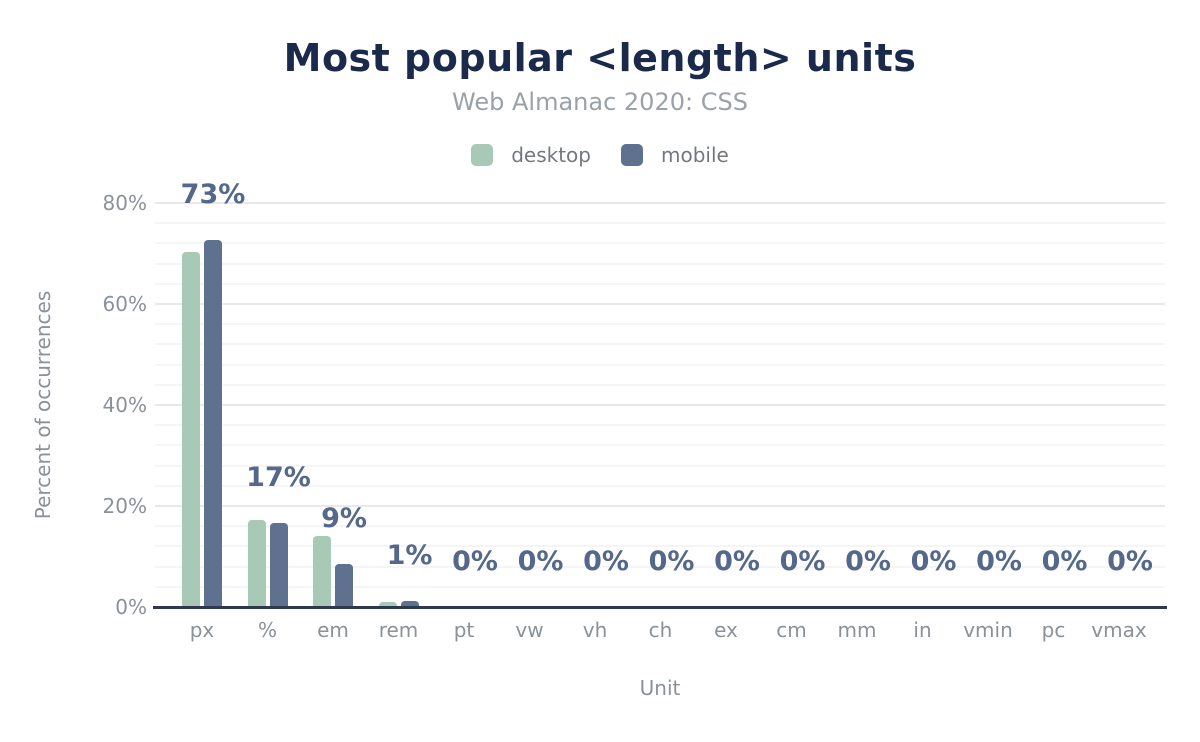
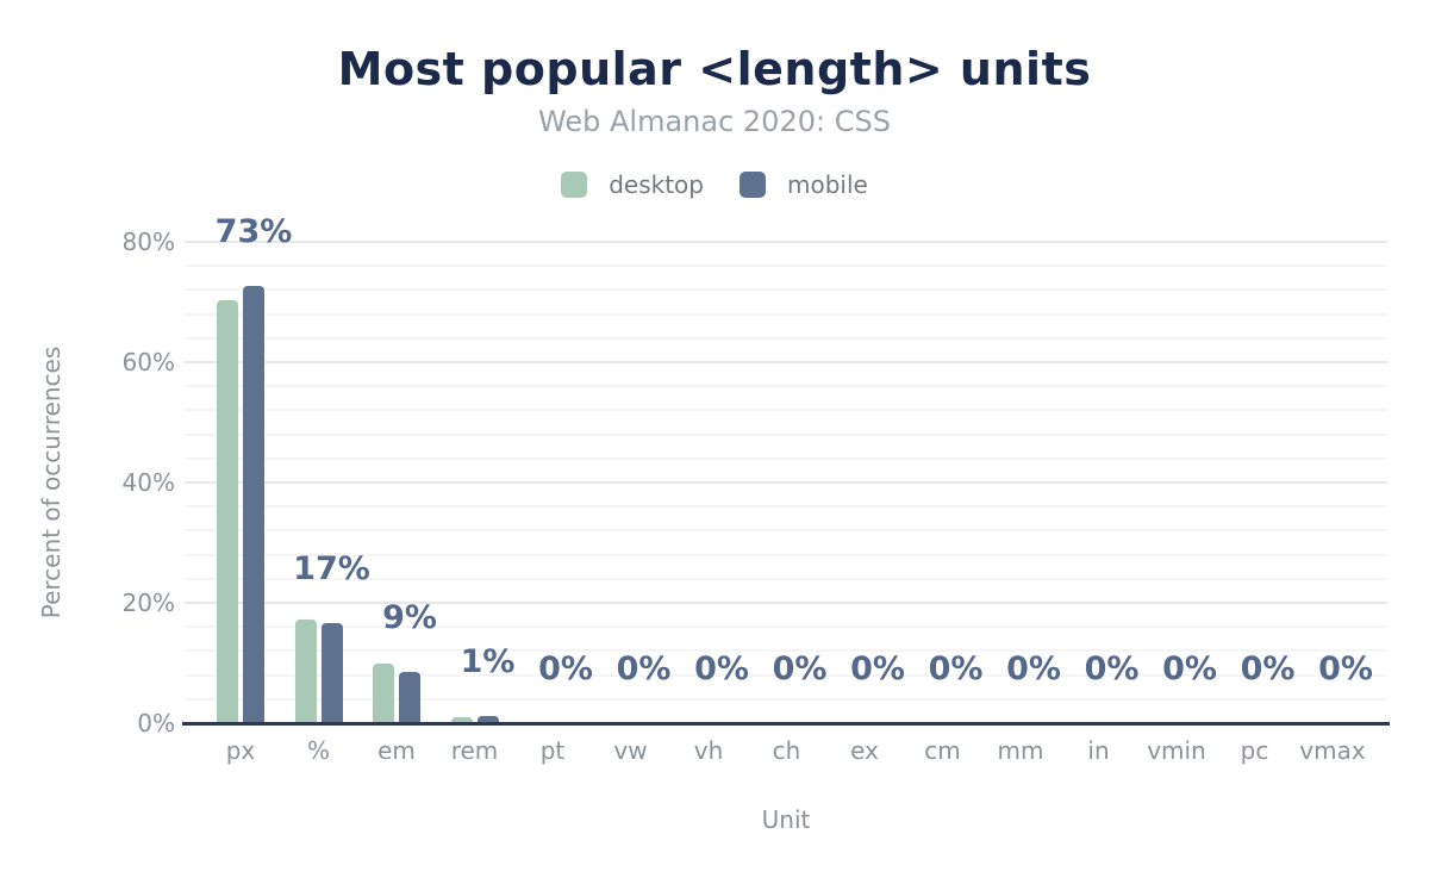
desktop/em: 14% -> 10%
